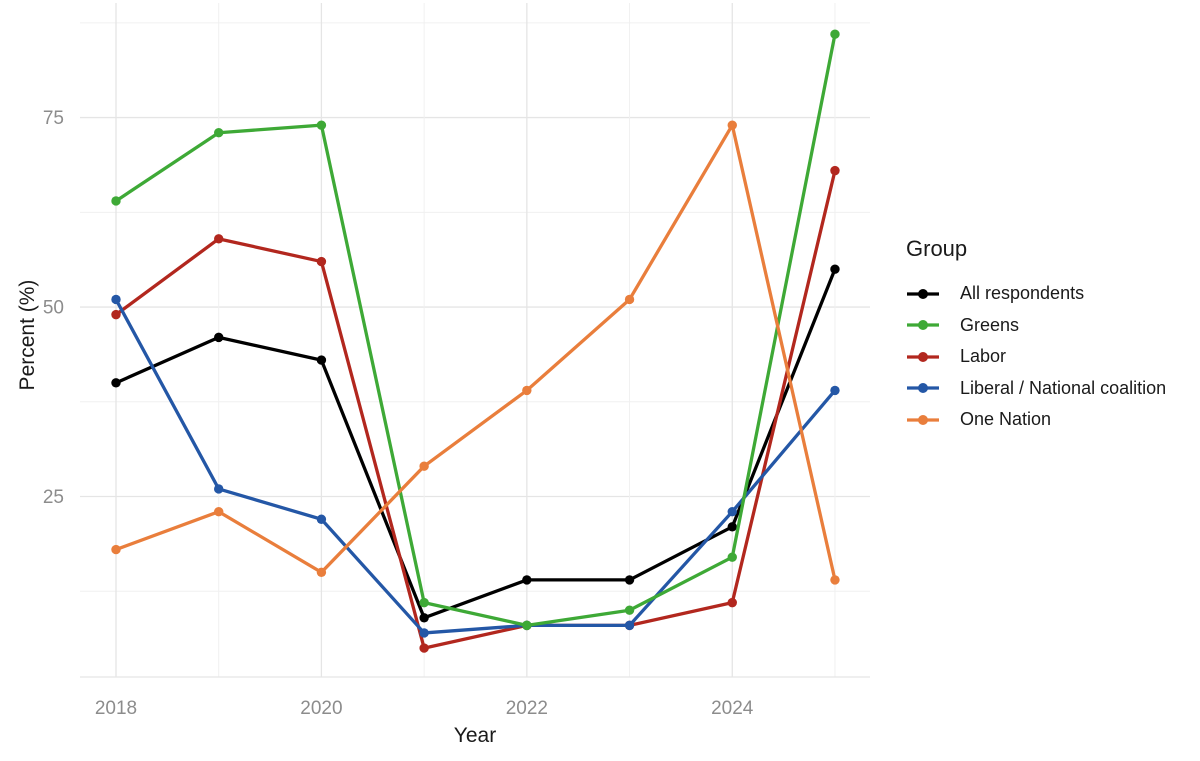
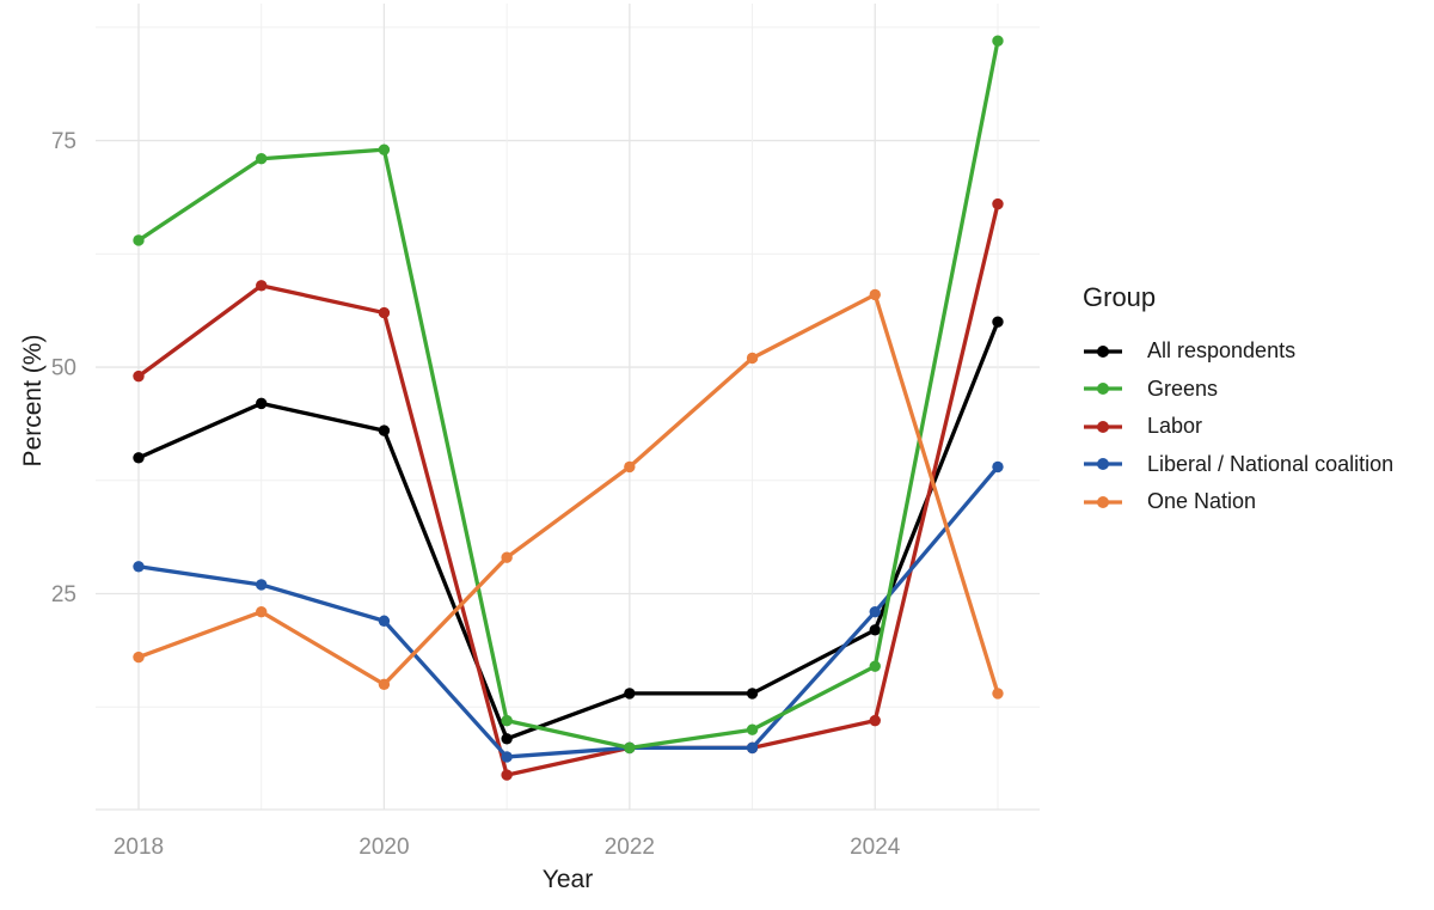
Liberal / National coalition/2018: 51 -> 28
One Nation/2024: 74 -> 58
